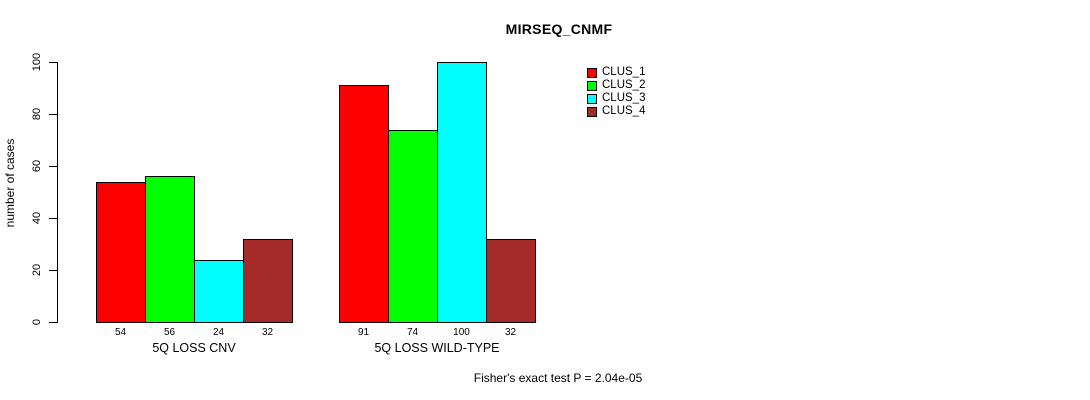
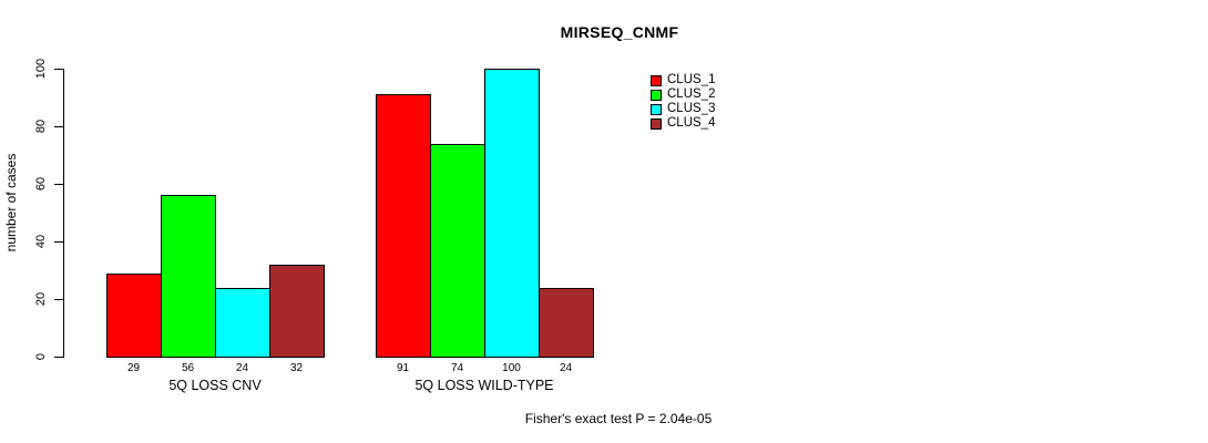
CLUS_1/5Q LOSS CNV: 54 -> 29
CLUS_4/5Q LOSS WILD-TYPE: 32 -> 24
